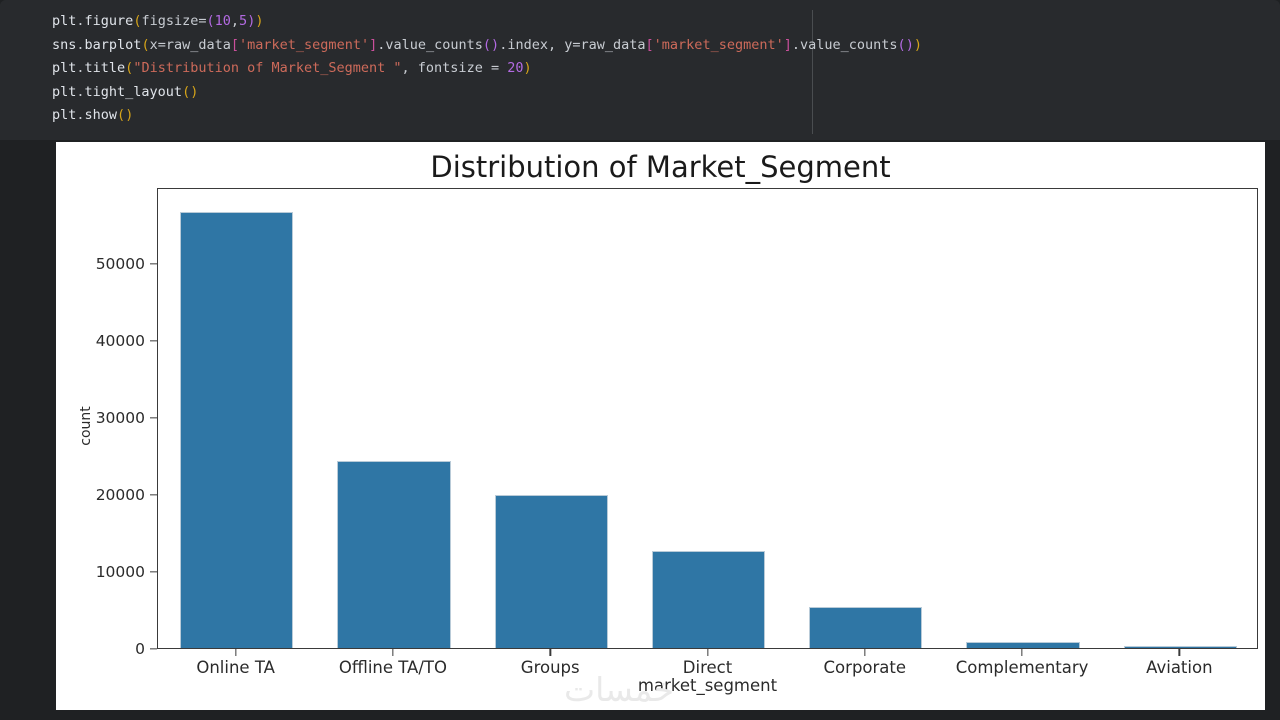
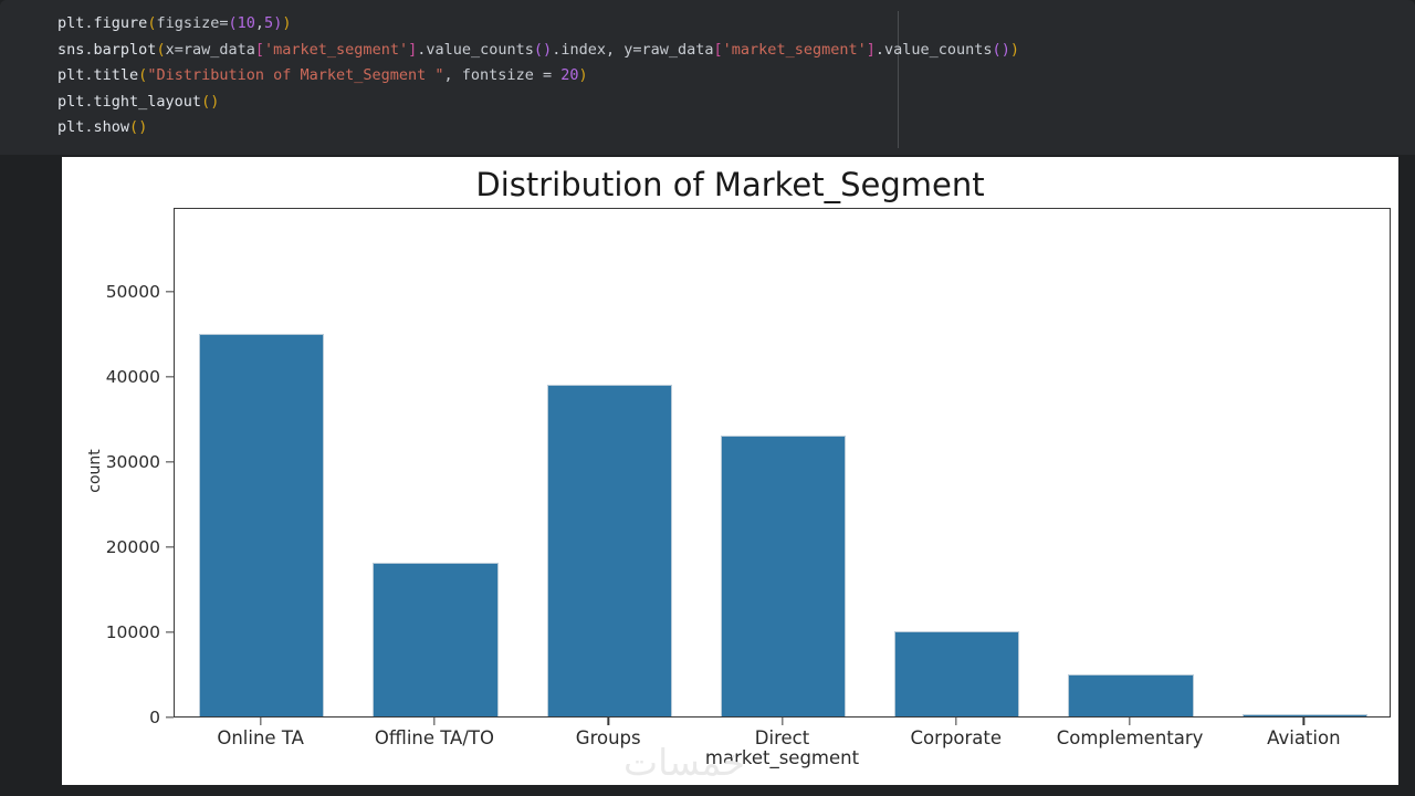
Online TA: 57000 -> 45000
Offline TA/TO: 24000 -> 18000
Groups: 20000 -> 39000
Direct: 13000 -> 33000
Corporate: 5000 -> 10000
Complementary: 1000 -> 5000
